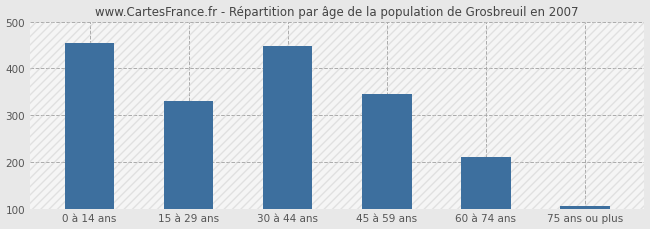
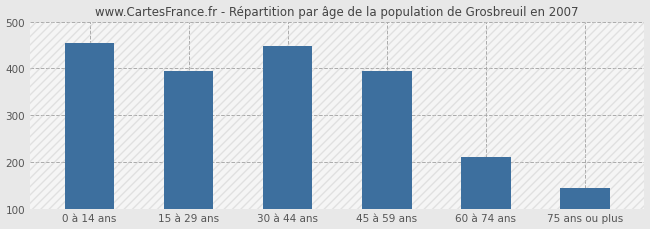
15 à 29 ans: 330 -> 395
45 à 59 ans: 346 -> 395
75 ans ou plus: 106 -> 145
